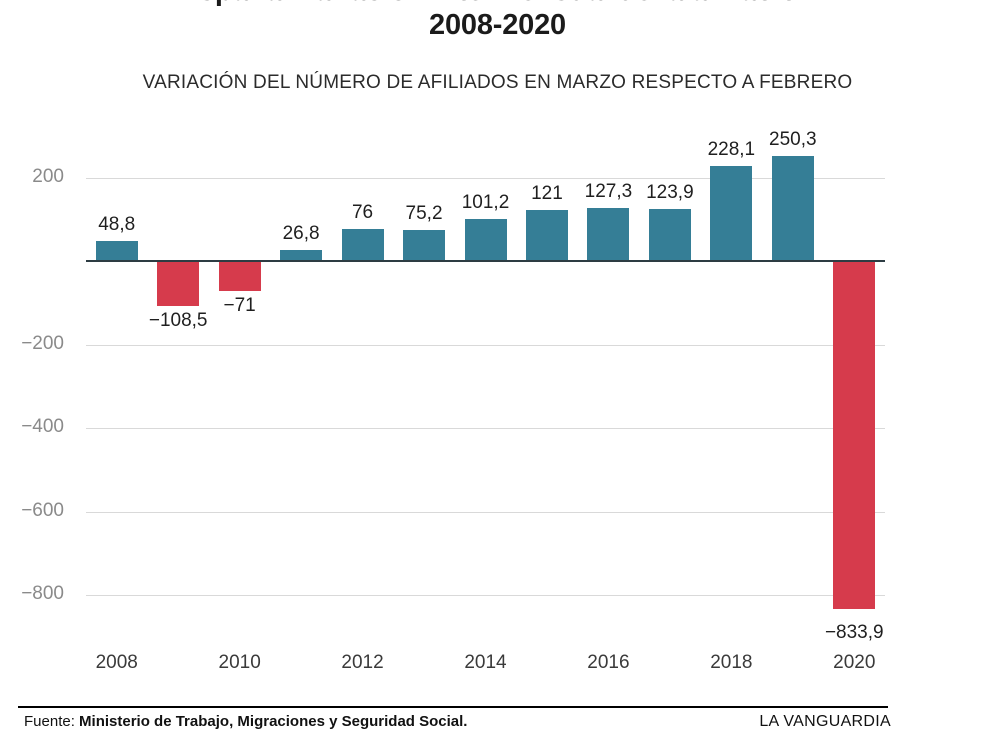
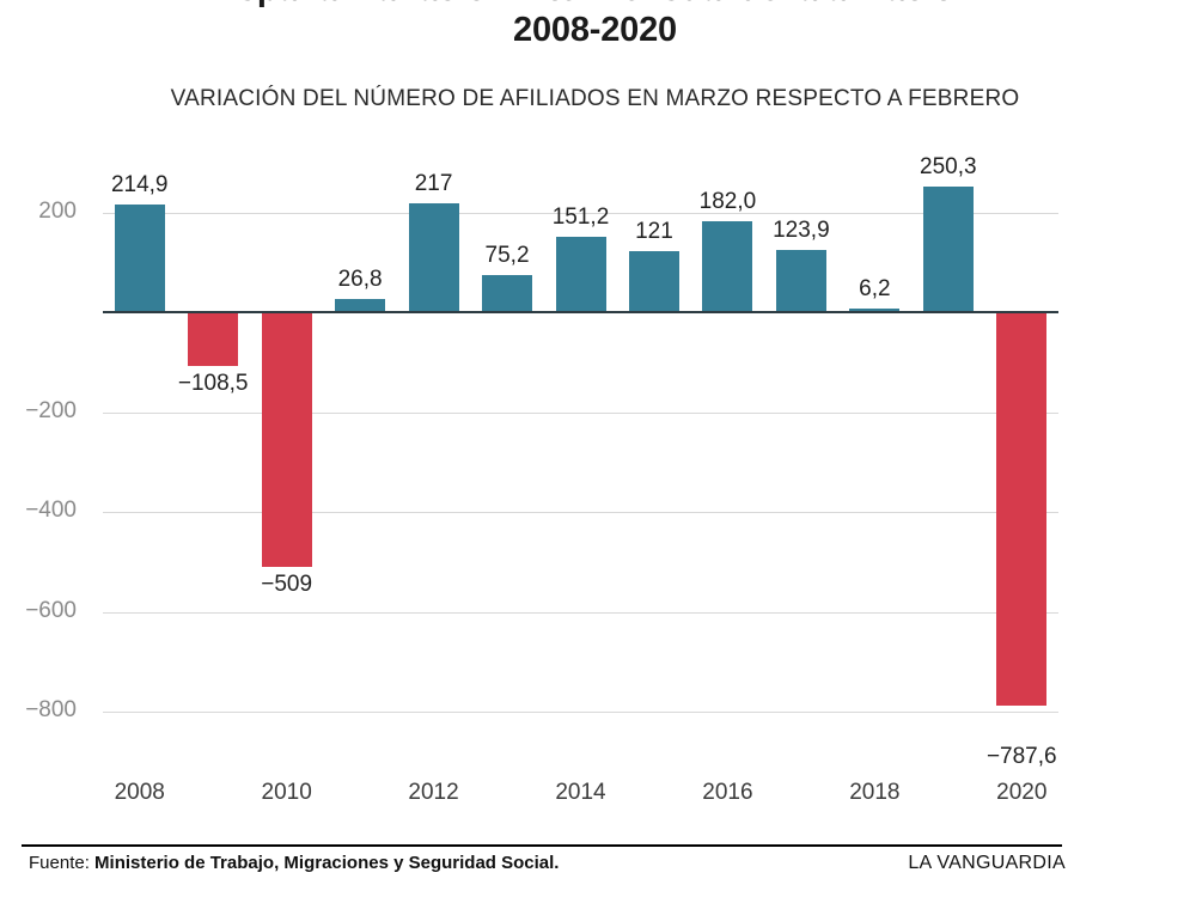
2008: 48,8 -> 214,9
2010: −71 -> −509
2012: 76 -> 217
2014: 101,2 -> 151,2
2016: 127,3 -> 182,0
2018: 228,1 -> 6,2
2020: −833,9 -> −787,6
